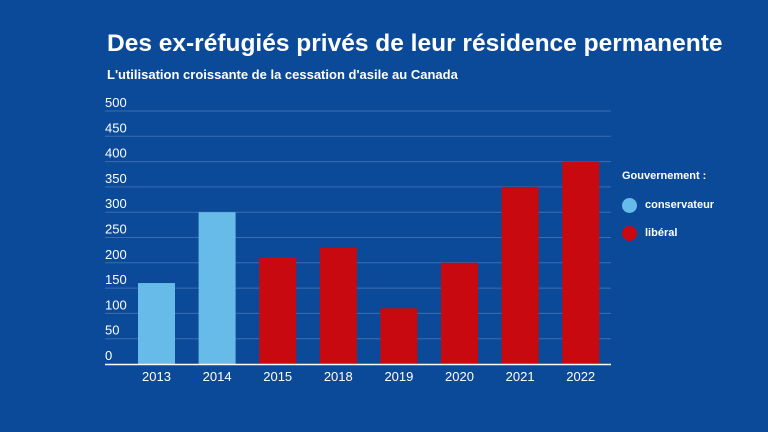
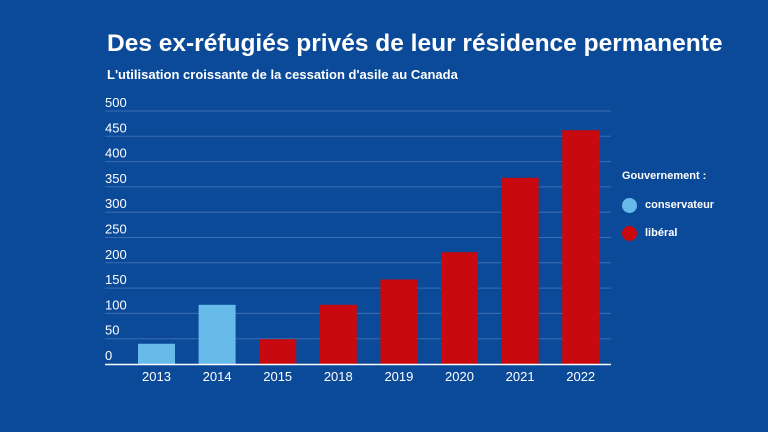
2013: 160 -> 40
2014: 300 -> 120
2015: 210 -> 50
2018: 230 -> 120
2019: 110 -> 170
2020: 200 -> 220
2021: 350 -> 370
2022: 400 -> 460
